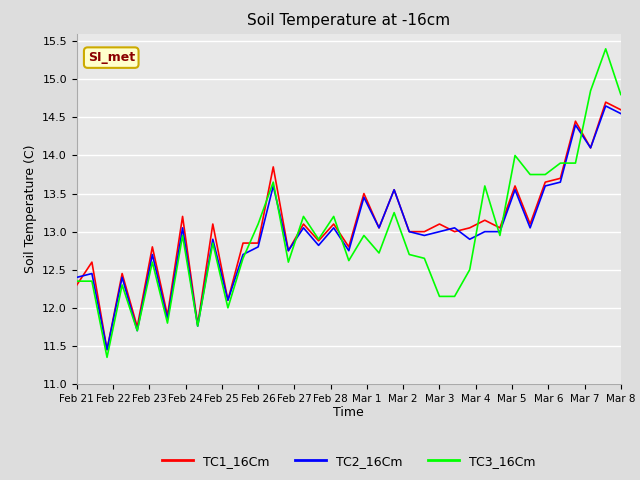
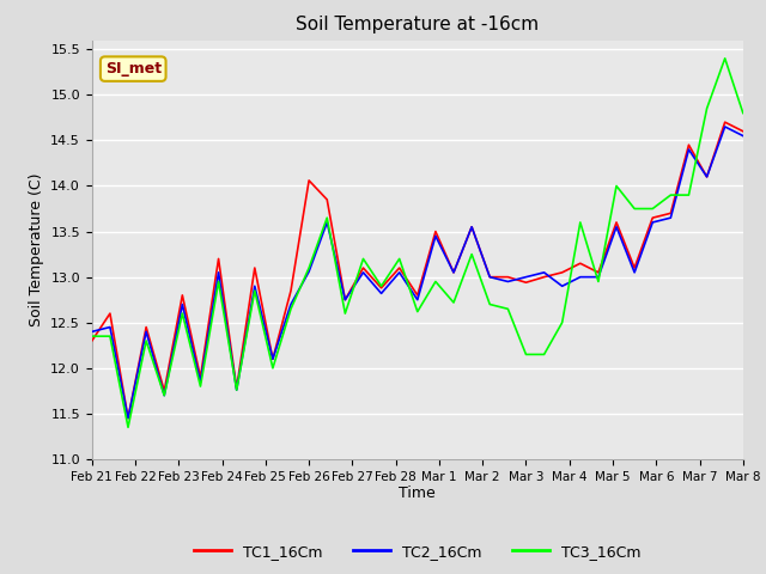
TC1_16Cm/Feb 26: 12.85 -> 14.06
TC2_16Cm/Feb 26: 12.80 -> 13.06
TC1_16Cm/Mar 3: 13.10 -> 12.94
